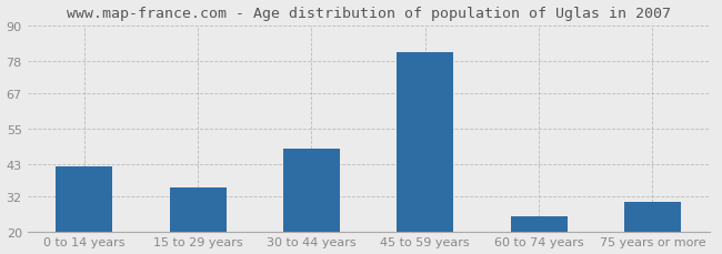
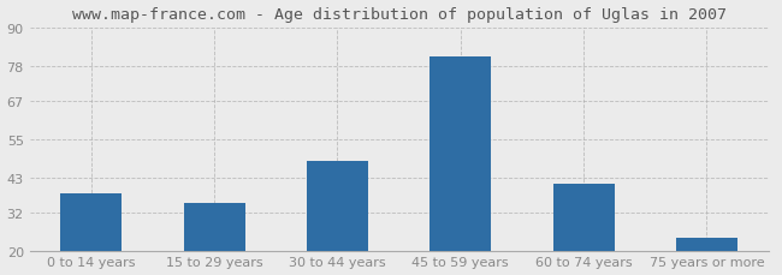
0 to 14 years: 42 -> 38
60 to 74 years: 25 -> 41
75 years or more: 30 -> 24
